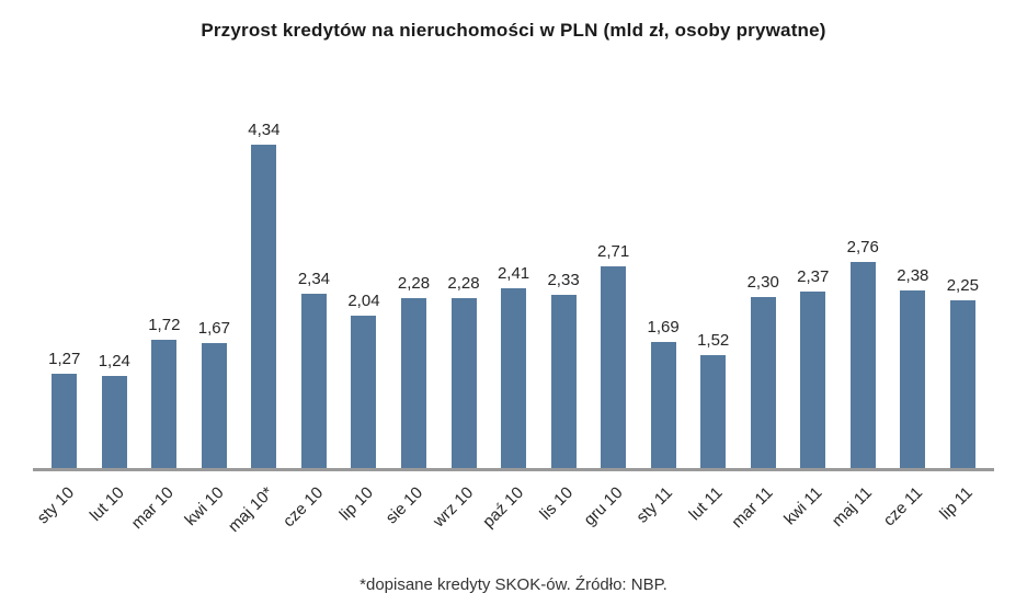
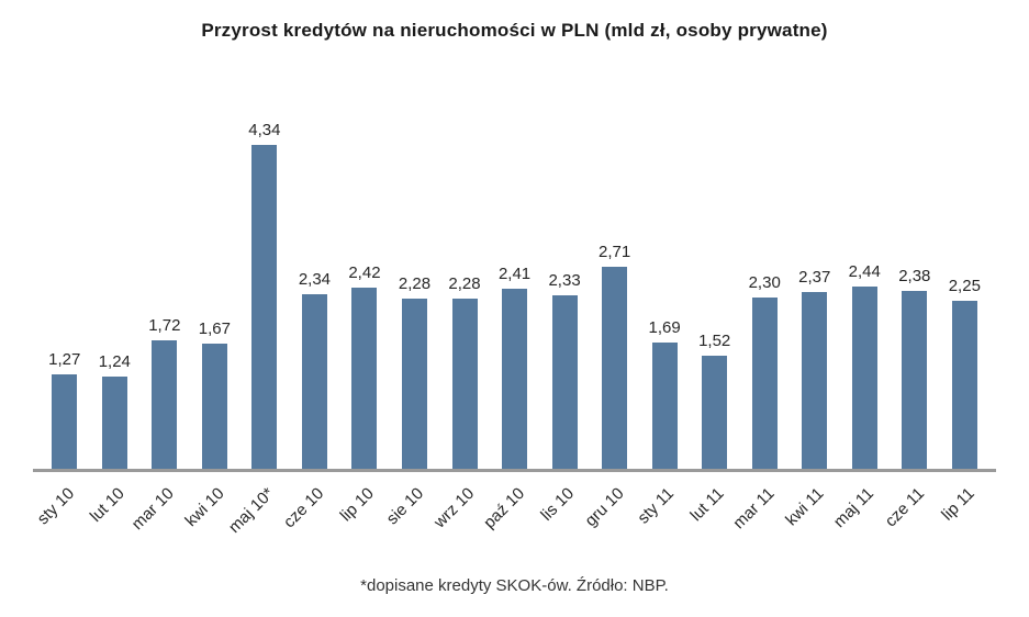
lip 10: 2,04 -> 2,42
maj 11: 2,76 -> 2,44
